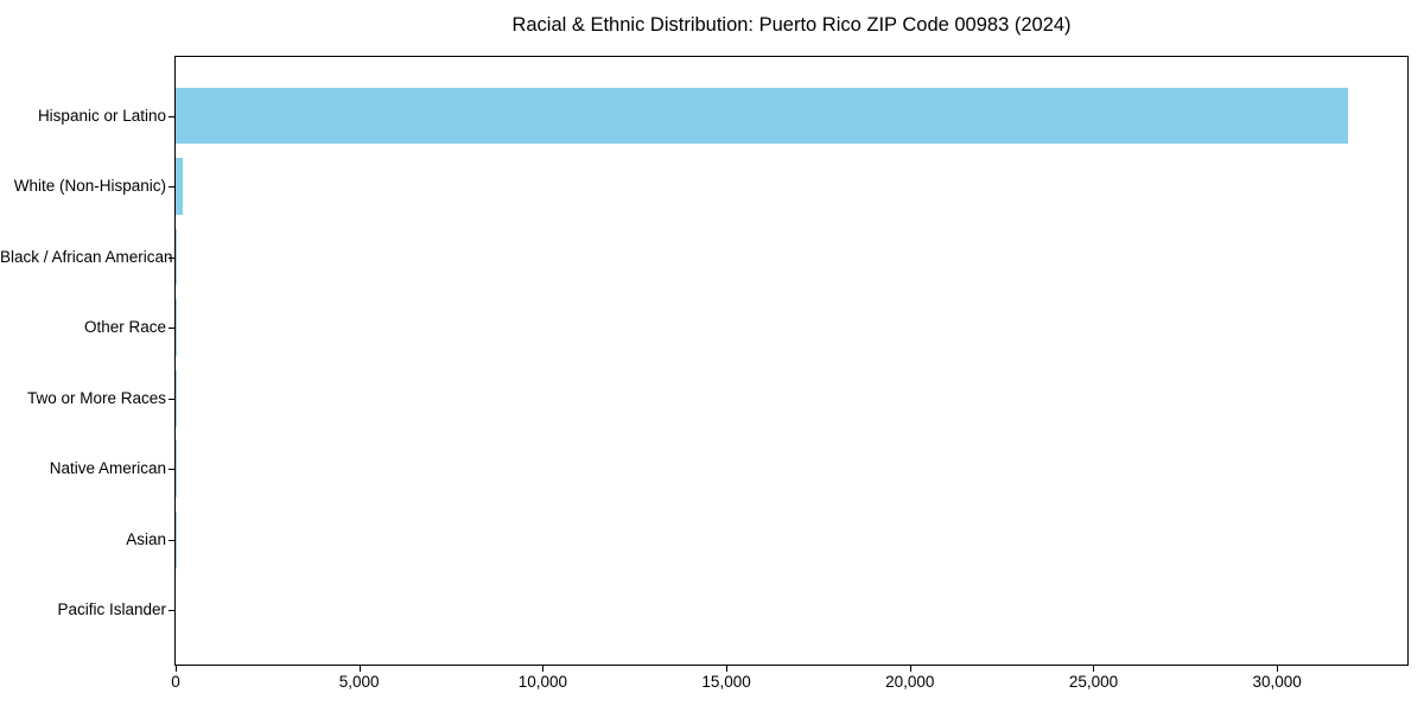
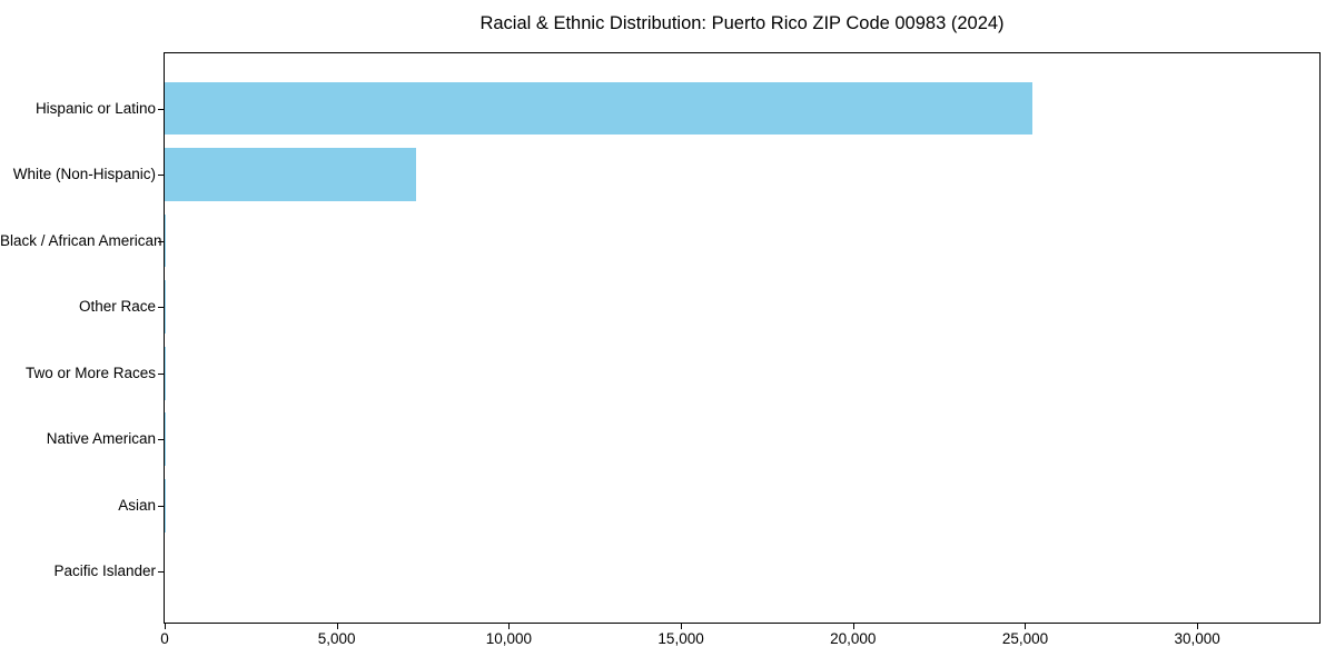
Hispanic or Latino: 32000 -> 25200
White (Non-Hispanic): 200 -> 7300
